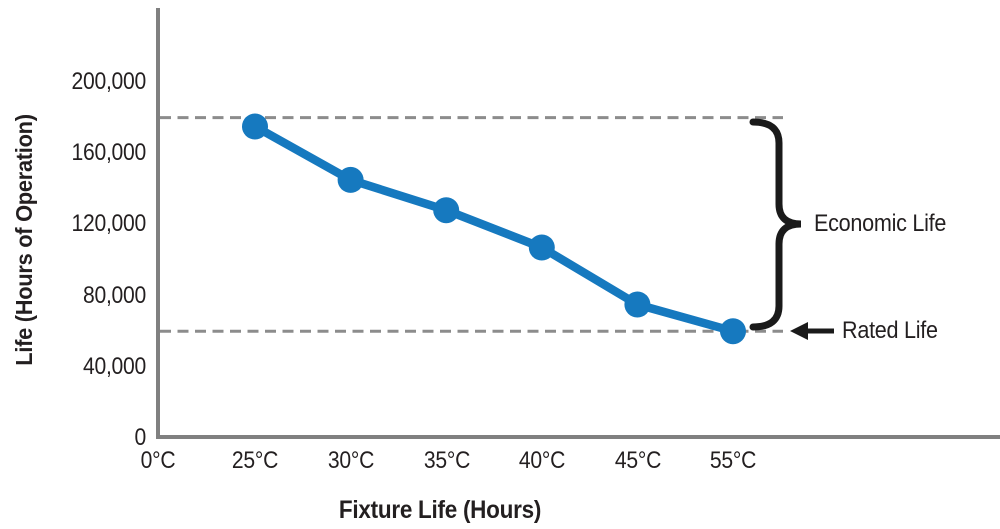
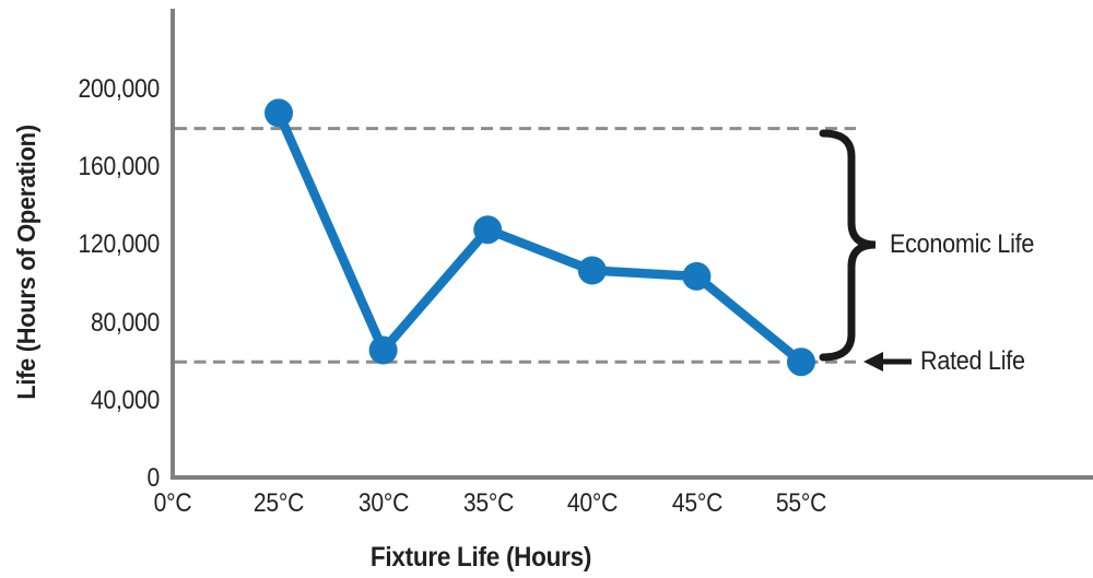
25°C: 175000 -> 188000
30°C: 145000 -> 66000
45°C: 75000 -> 104000
